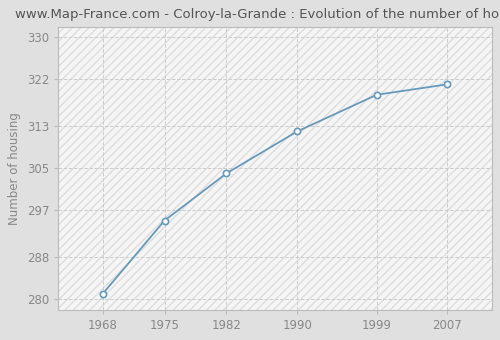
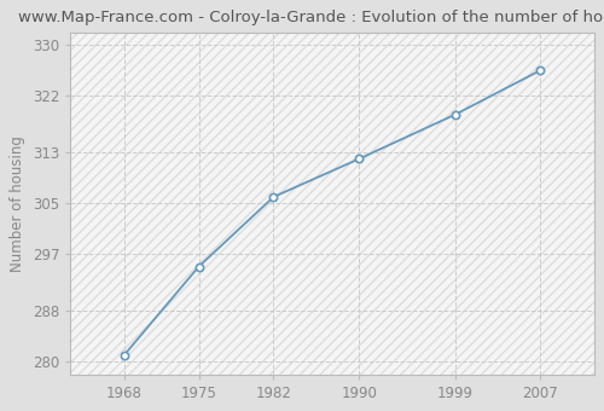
1982: 304 -> 306
2007: 321 -> 326
